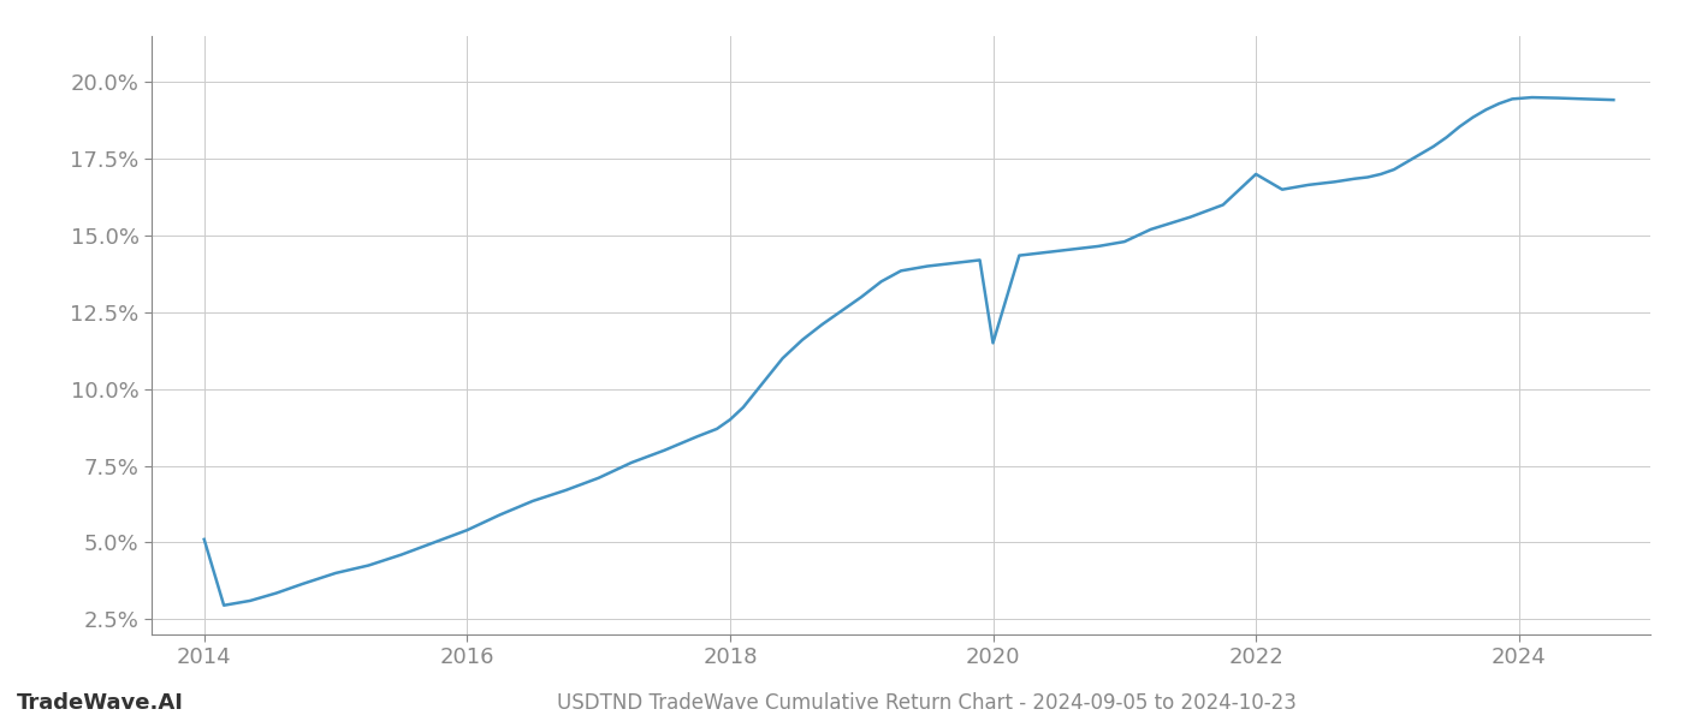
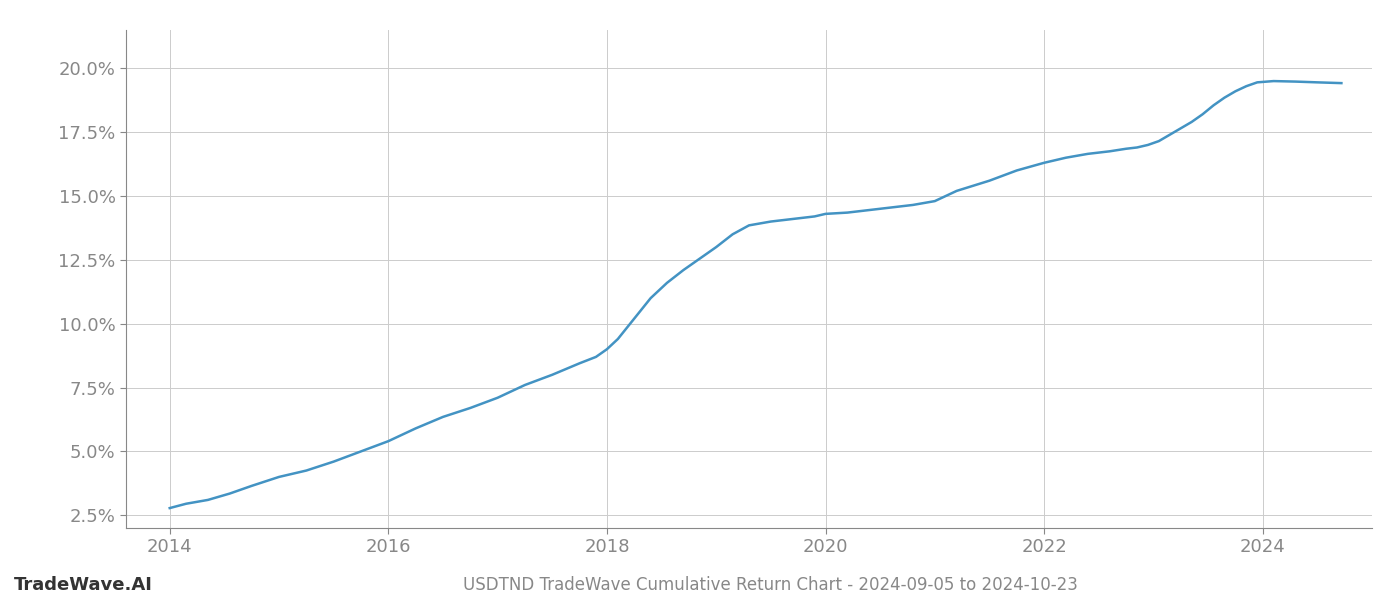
2014: 5.10% -> 2.78%
2020: 11.50% -> 14.30%
2022: 17.00% -> 16.30%
